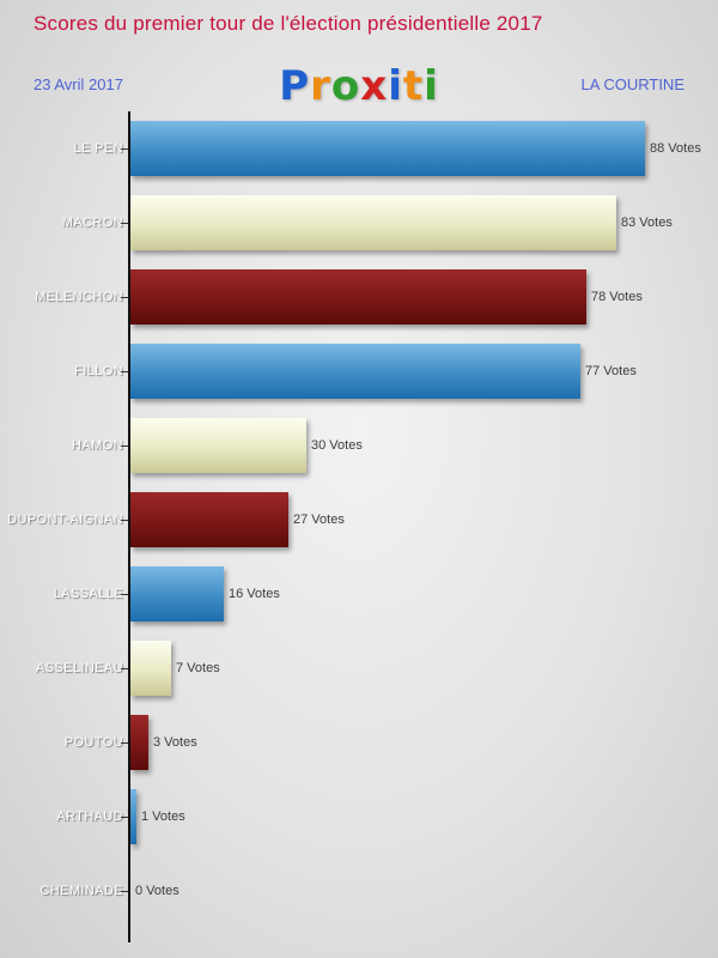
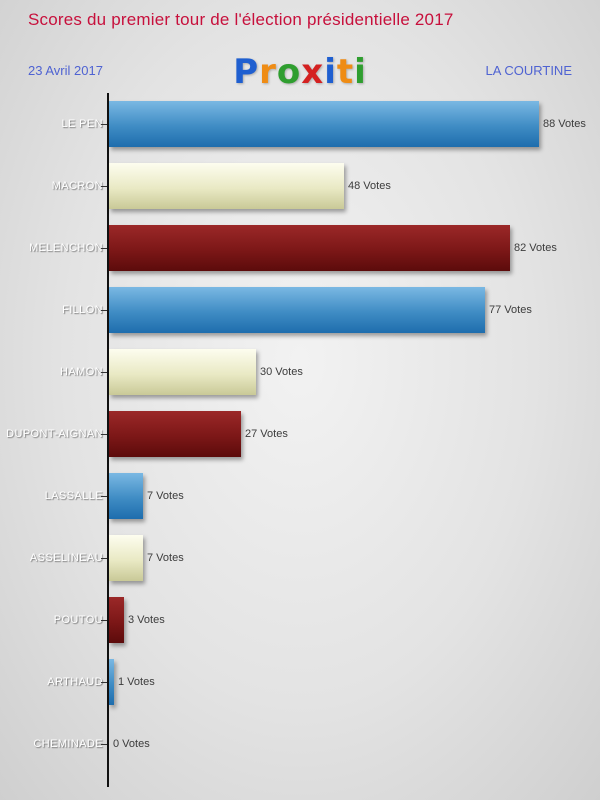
MACRON: 83 -> 48
MELENCHON: 78 -> 82
LASSALLE: 16 -> 7
